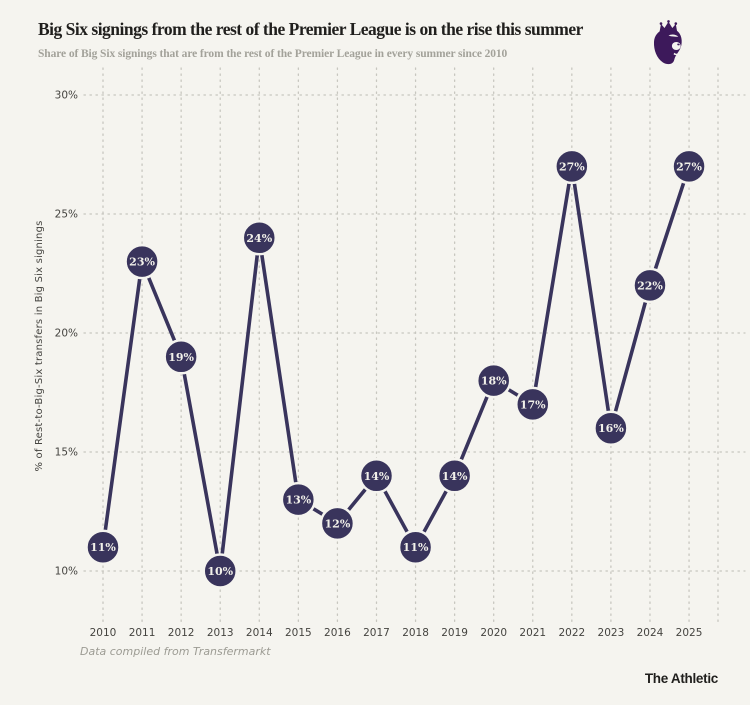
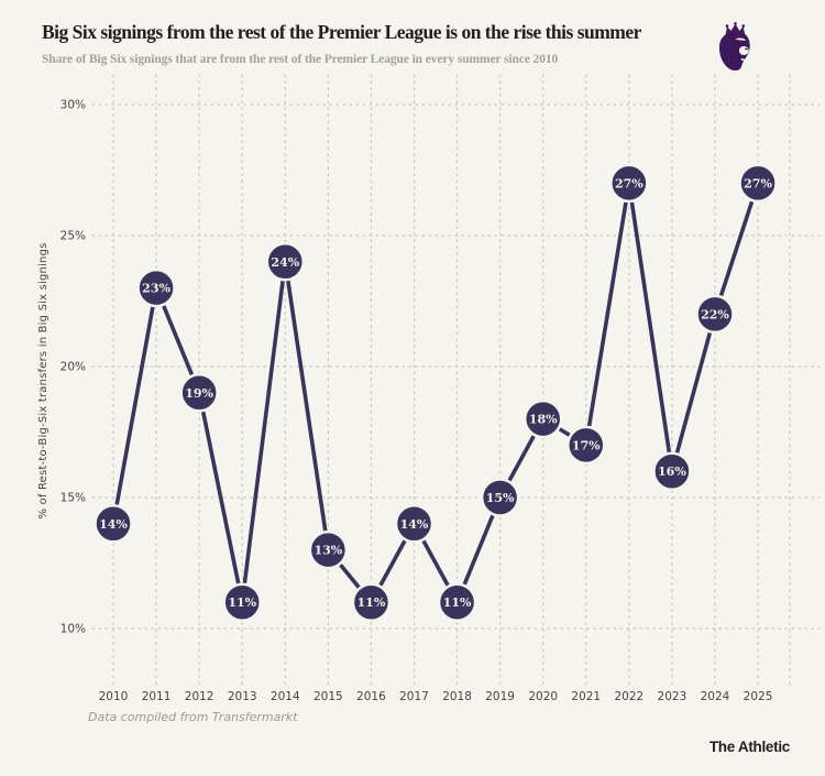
2010: 11% -> 14%
2013: 10% -> 11%
2016: 12% -> 11%
2019: 14% -> 15%
